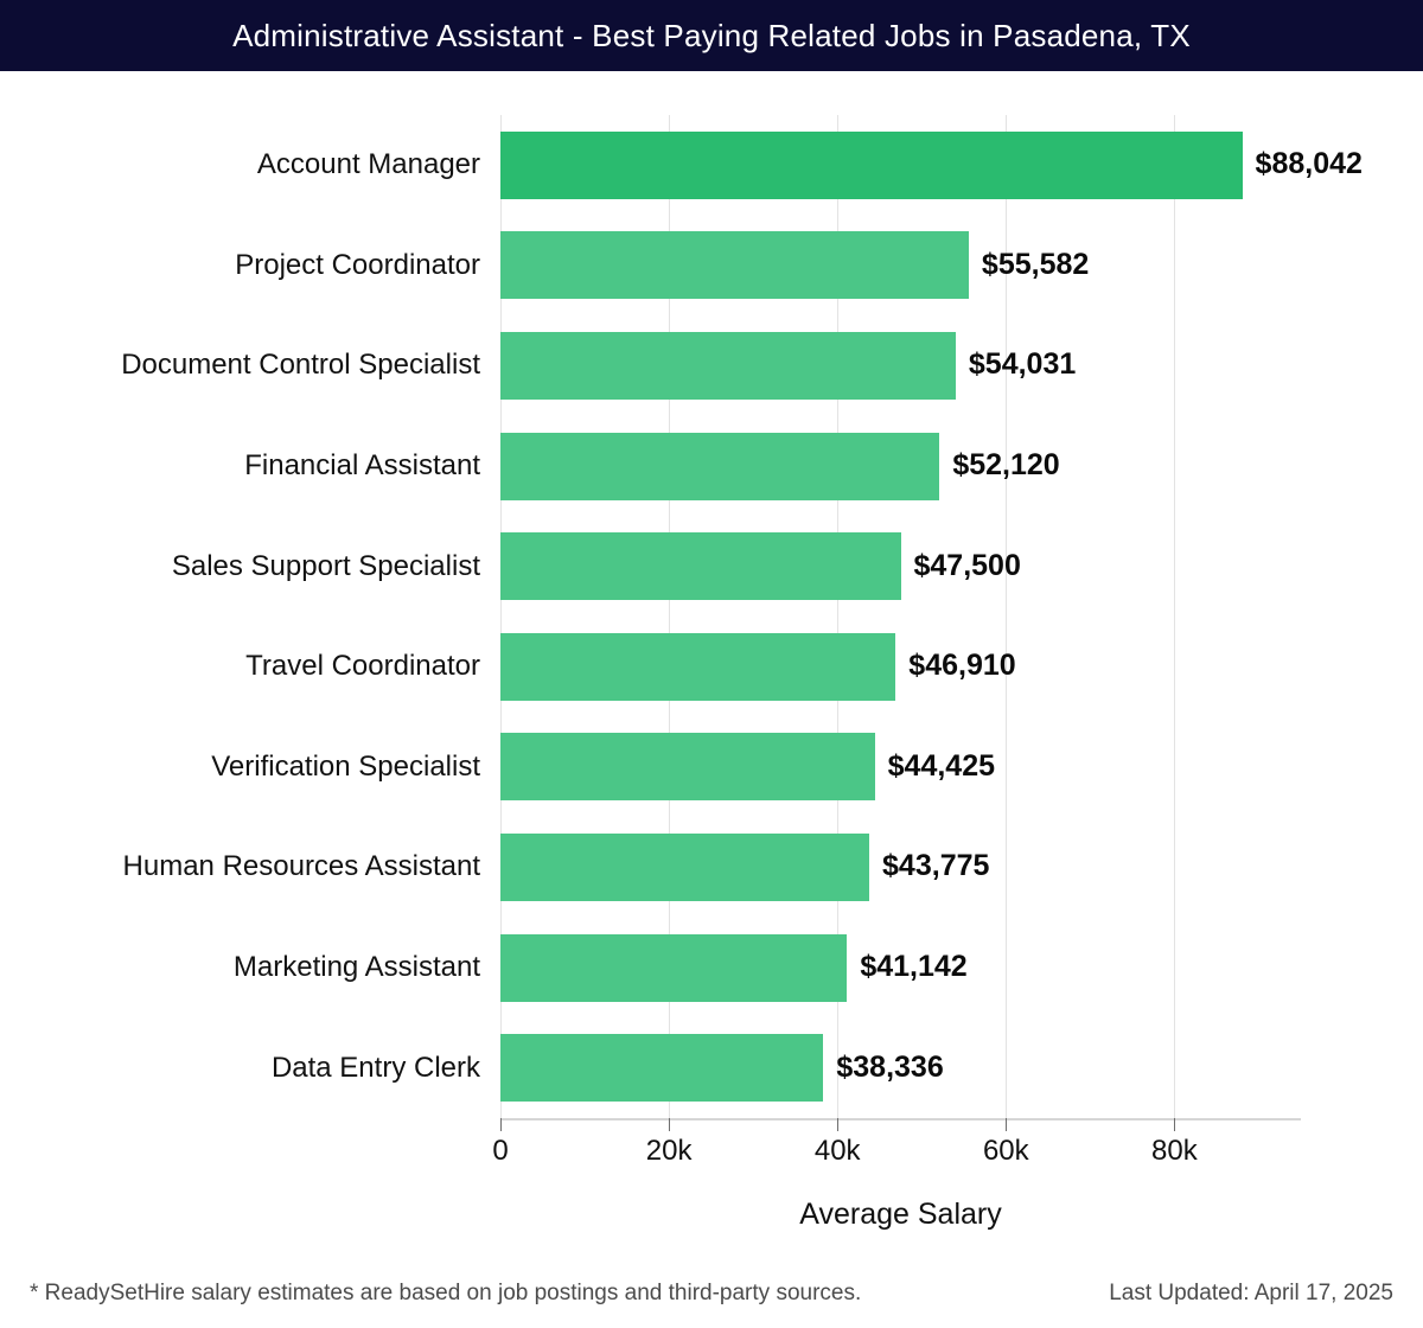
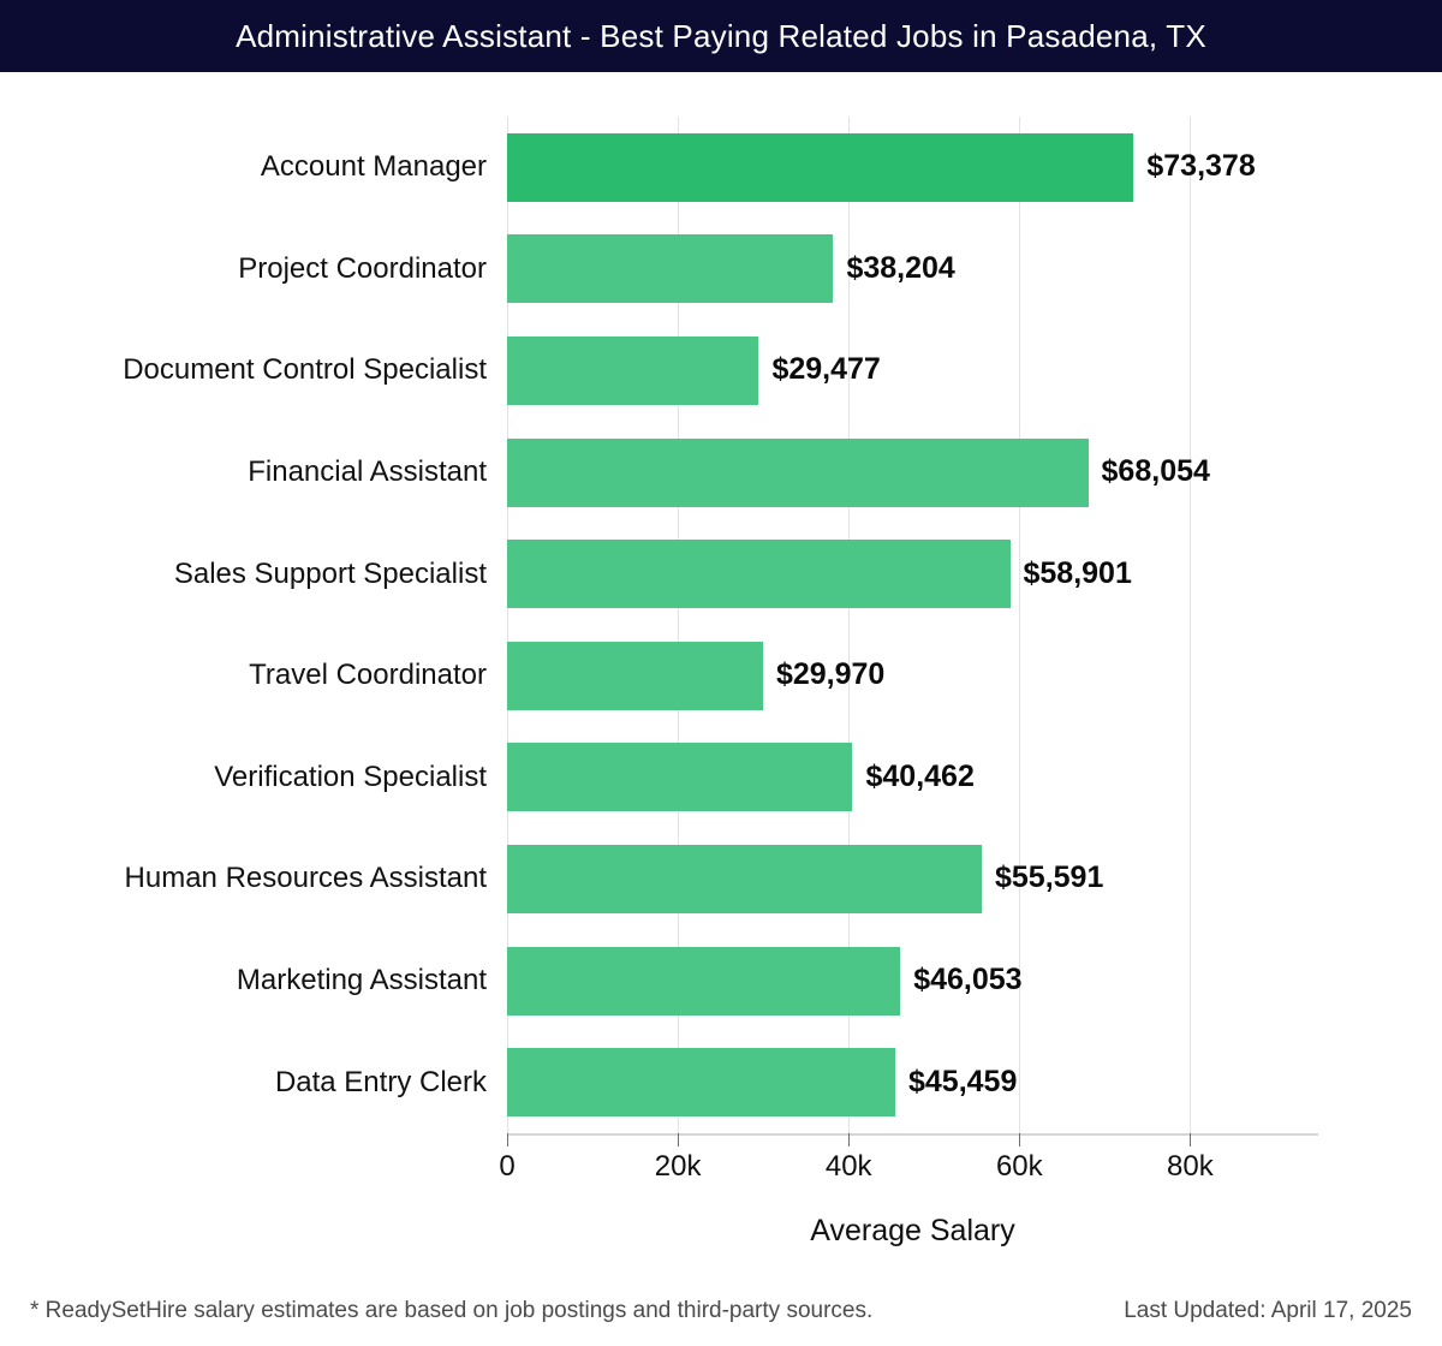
Account Manager: $88,042 -> $73,378
Project Coordinator: $55,582 -> $38,204
Document Control Specialist: $54,031 -> $29,477
Financial Assistant: $52,120 -> $68,054
Sales Support Specialist: $47,500 -> $58,901
Travel Coordinator: $46,910 -> $29,970
Verification Specialist: $44,425 -> $40,462
Human Resources Assistant: $43,775 -> $55,591
Marketing Assistant: $41,142 -> $46,053
Data Entry Clerk: $38,336 -> $45,459
